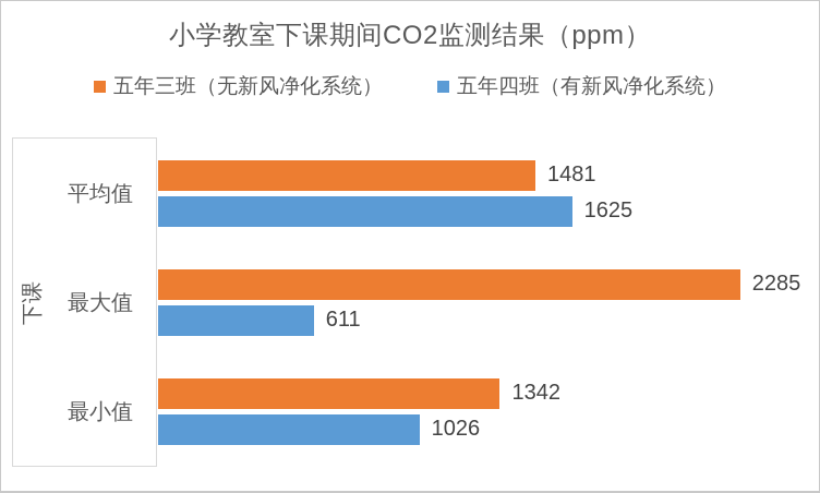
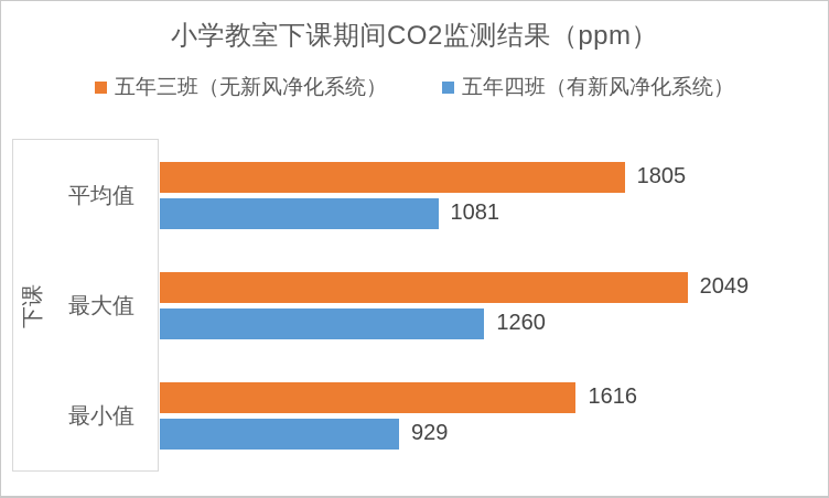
五年三班（无新风净化系统）/平均值: 1481 -> 1805
五年四班（有新风净化系统）/平均值: 1625 -> 1081
五年三班（无新风净化系统）/最大值: 2285 -> 2049
五年四班（有新风净化系统）/最大值: 611 -> 1260
五年三班（无新风净化系统）/最小值: 1342 -> 1616
五年四班（有新风净化系统）/最小值: 1026 -> 929
